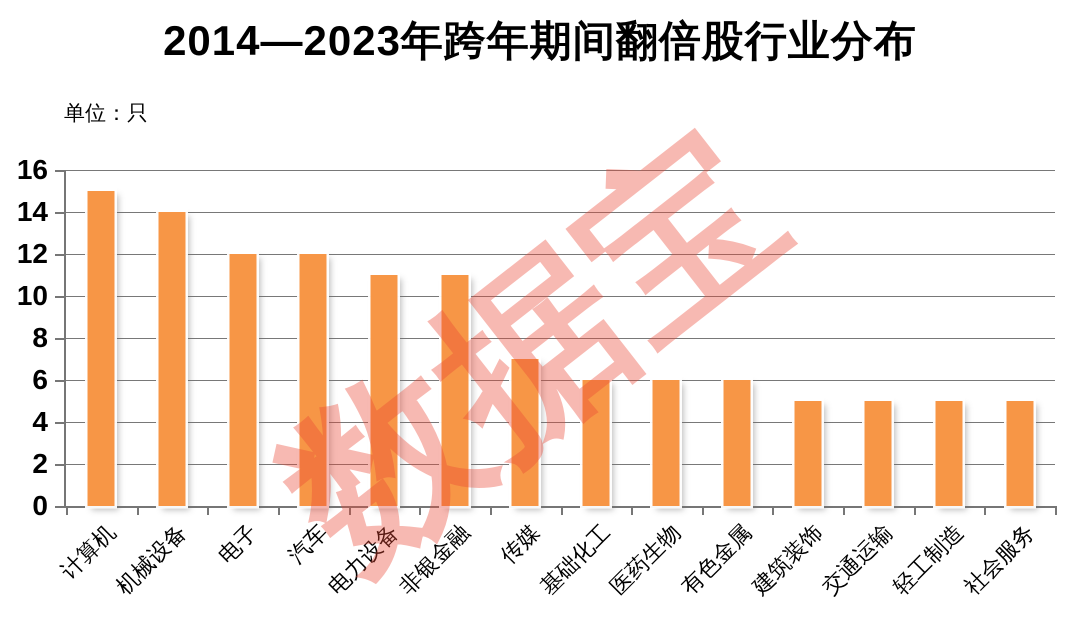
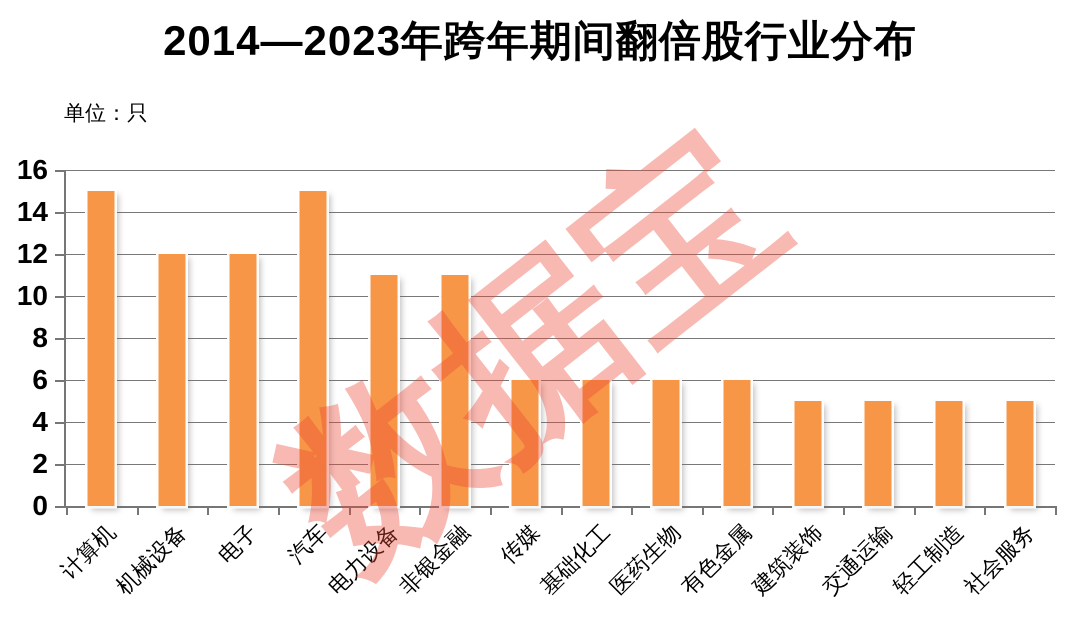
机械设备: 14 -> 12
汽车: 12 -> 15
传媒: 7 -> 6
